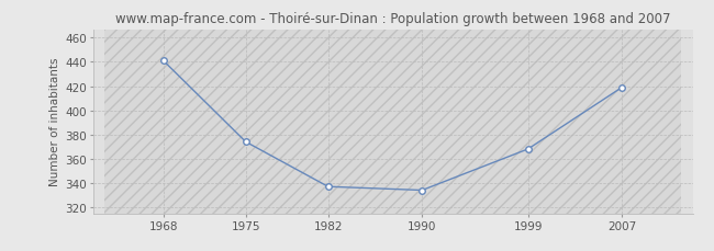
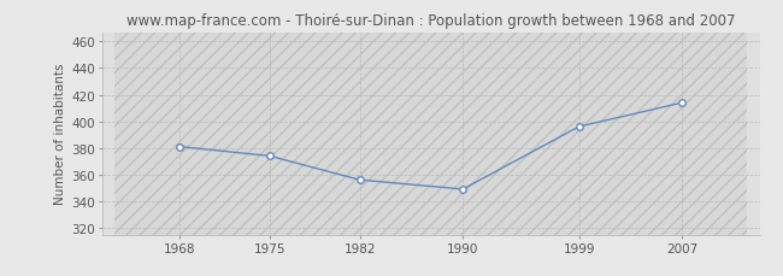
1968: 441 -> 381
1982: 337 -> 356
1990: 334 -> 349
1999: 368 -> 396
2007: 419 -> 414
